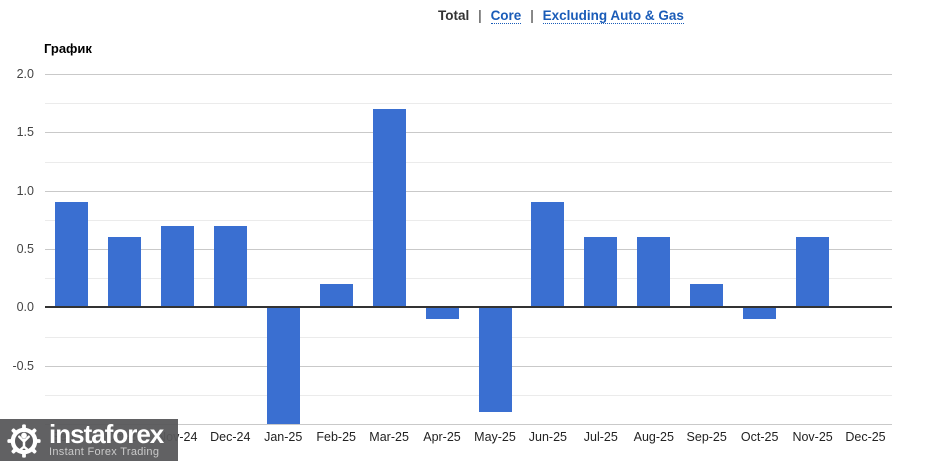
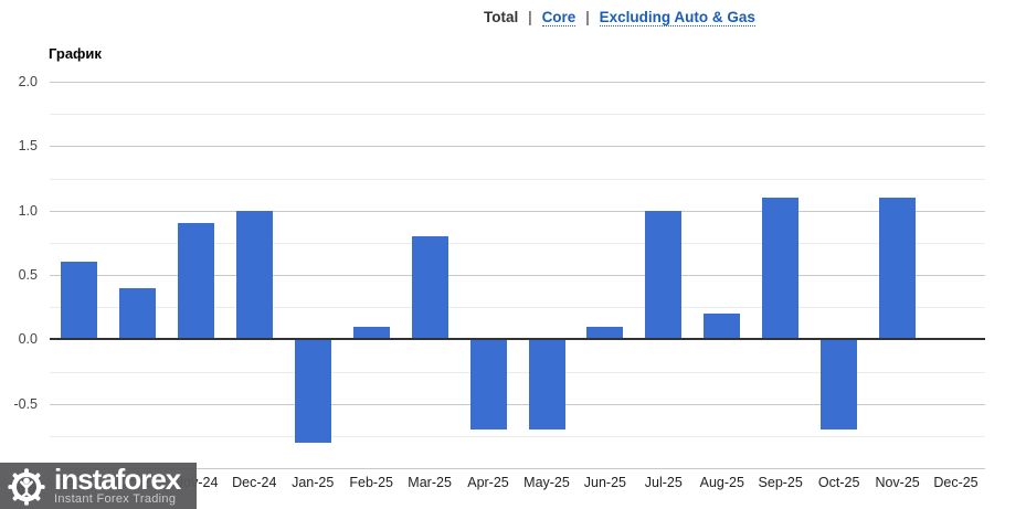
Sep-24: 0.9 -> 0.6
Oct-24: 0.6 -> 0.4
Nov-24: 0.7 -> 0.9
Dec-24: 0.7 -> 1.0
Jan-25: -1.0 -> -0.8
Feb-25: 0.2 -> 0.1
Mar-25: 1.7 -> 0.8
Apr-25: -0.1 -> -0.7
May-25: -0.9 -> -0.7
Jun-25: 0.9 -> 0.1
Jul-25: 0.6 -> 1.0
Aug-25: 0.6 -> 0.2
Sep-25: 0.2 -> 1.1
Oct-25: -0.1 -> -0.7
Nov-25: 0.6 -> 1.1
